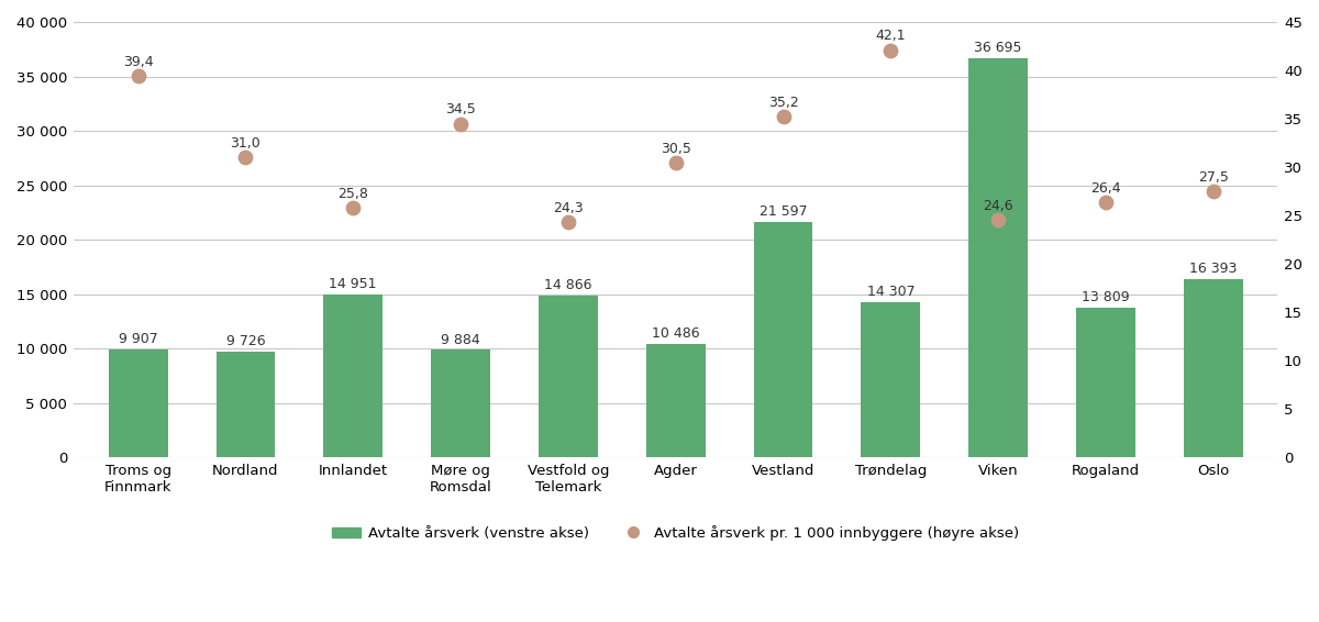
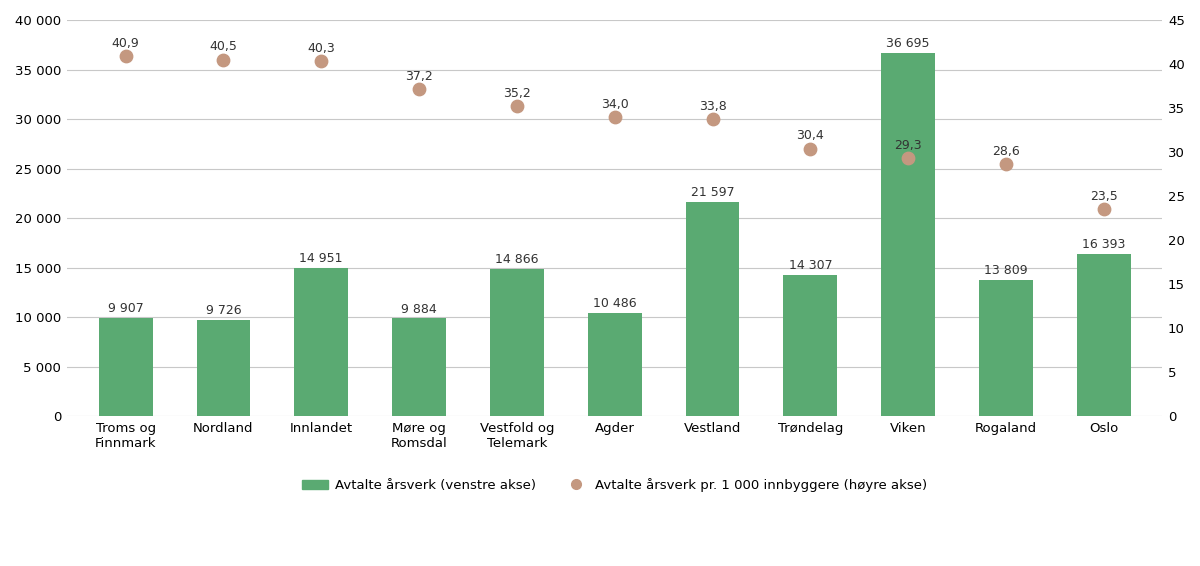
Avtalte årsverk pr. 1 000 innbyggere (høyre akse)/Troms og Finnmark: 39,4 -> 40,9
Avtalte årsverk pr. 1 000 innbyggere (høyre akse)/Nordland: 31,0 -> 40,5
Avtalte årsverk pr. 1 000 innbyggere (høyre akse)/Innlandet: 25,8 -> 40,3
Avtalte årsverk pr. 1 000 innbyggere (høyre akse)/Møre og Romsdal: 34,5 -> 37,2
Avtalte årsverk pr. 1 000 innbyggere (høyre akse)/Vestfold og Telemark: 24,3 -> 35,2
Avtalte årsverk pr. 1 000 innbyggere (høyre akse)/Agder: 30,5 -> 34,0
Avtalte årsverk pr. 1 000 innbyggere (høyre akse)/Vestland: 35,2 -> 33,8
Avtalte årsverk pr. 1 000 innbyggere (høyre akse)/Trøndelag: 42,1 -> 30,4
Avtalte årsverk pr. 1 000 innbyggere (høyre akse)/Viken: 24,6 -> 29,3
Avtalte årsverk pr. 1 000 innbyggere (høyre akse)/Rogaland: 26,4 -> 28,6
Avtalte årsverk pr. 1 000 innbyggere (høyre akse)/Oslo: 27,5 -> 23,5
